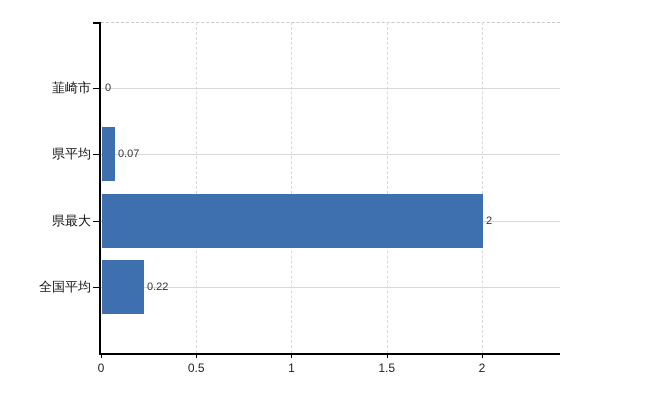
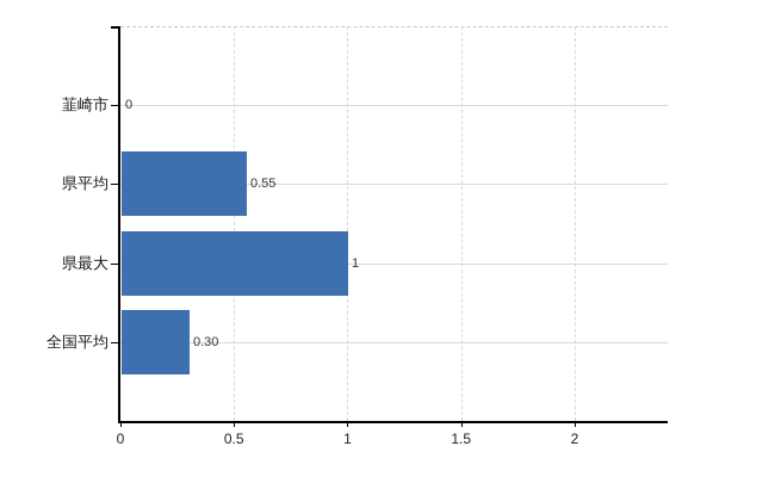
県平均: 0.07 -> 0.55
県最大: 2 -> 1
全国平均: 0.22 -> 0.30
